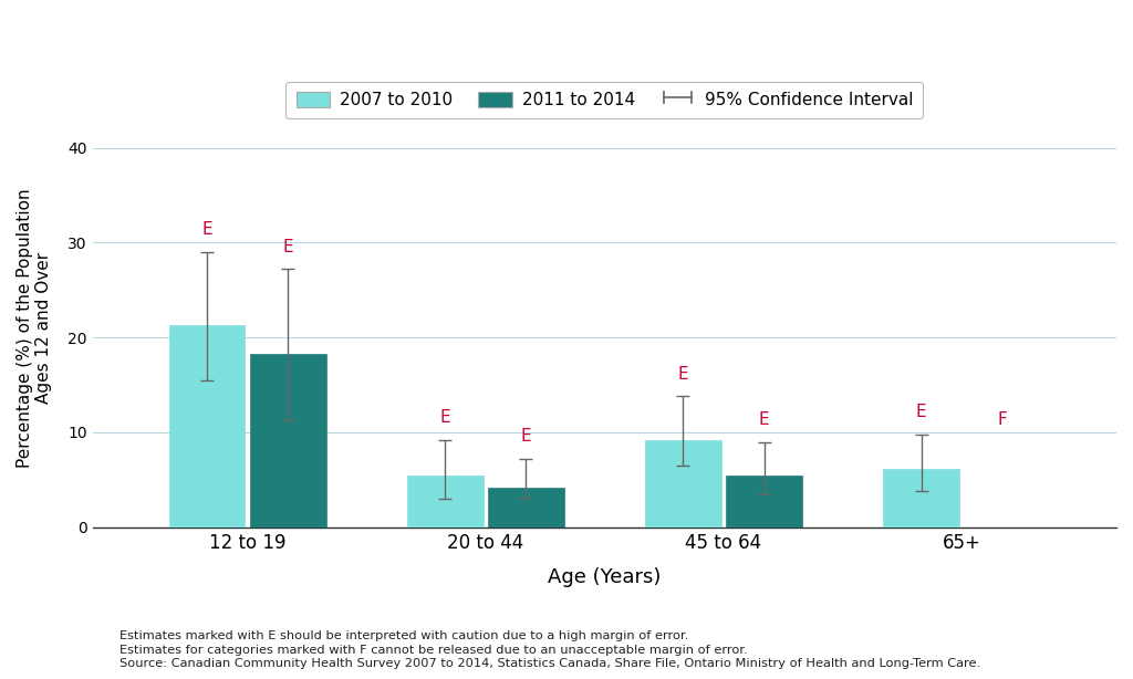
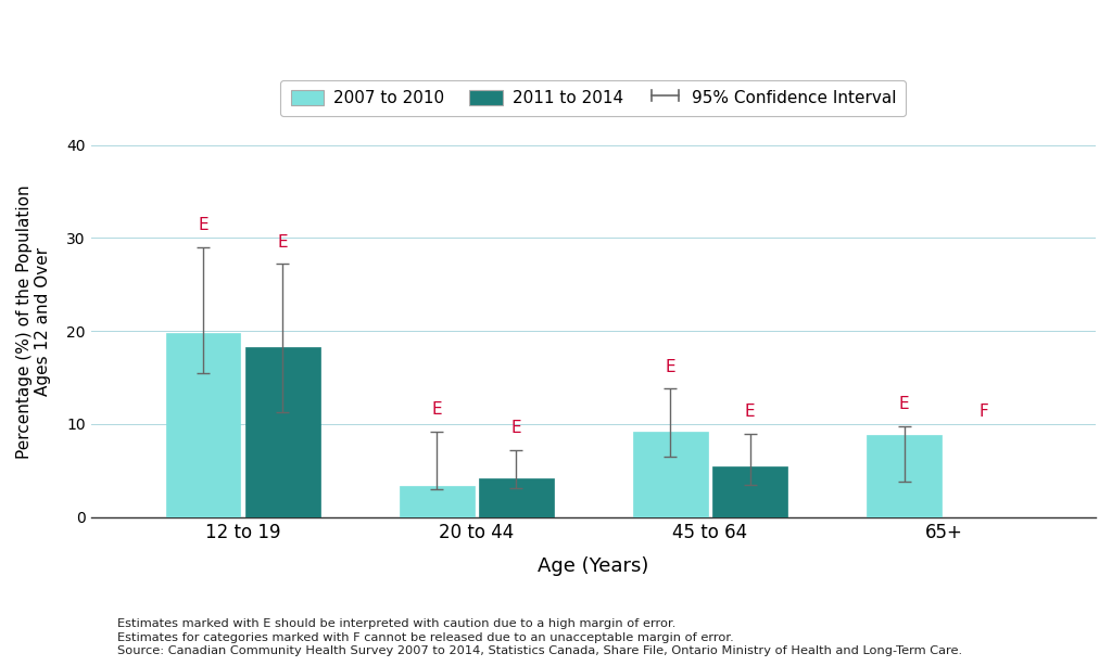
2007 to 2010/12 to 19: 21.3 -> 19.8
2007 to 2010/20 to 44: 5.4 -> 3.4
2007 to 2010/65+: 6.1 -> 8.8
